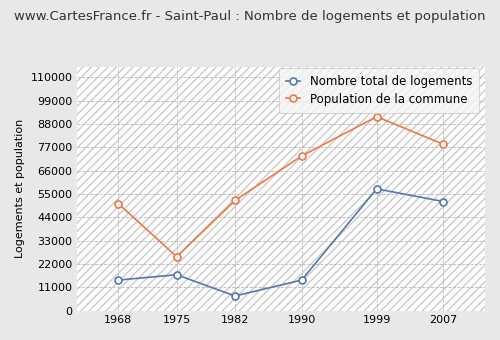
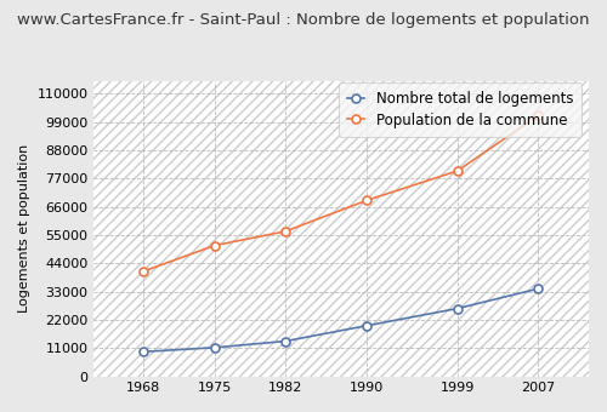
Nombre total de logements/1968: 14500 -> 9700
Population de la commune/1968: 50500 -> 41000
Nombre total de logements/1975: 17000 -> 11300
Population de la commune/1975: 25500 -> 51000
Nombre total de logements/1982: 7000 -> 13800
Population de la commune/1982: 52000 -> 56500
Nombre total de logements/1990: 14500 -> 19800
Population de la commune/1990: 73000 -> 68500
Nombre total de logements/1999: 57500 -> 26500
Population de la commune/1999: 91500 -> 80000
Nombre total de logements/2007: 51500 -> 34200
Population de la commune/2007: 78500 -> 101500
